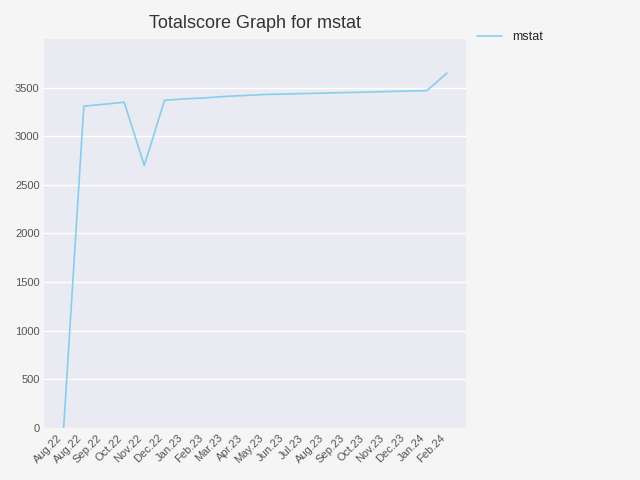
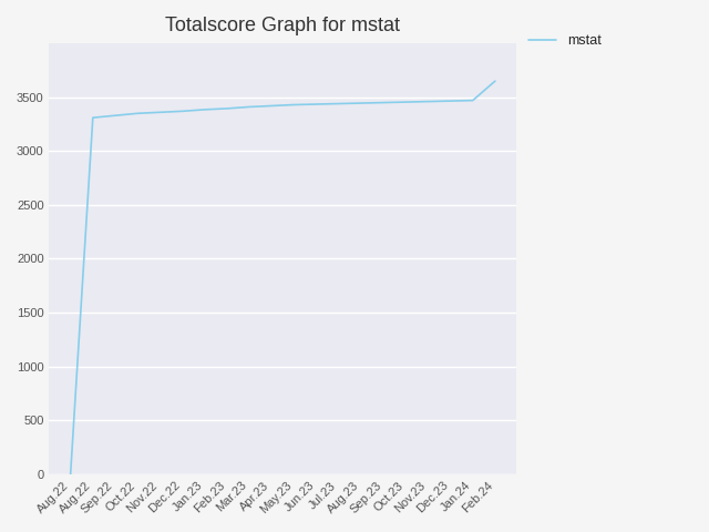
Nov.22: 2700 -> 3360
